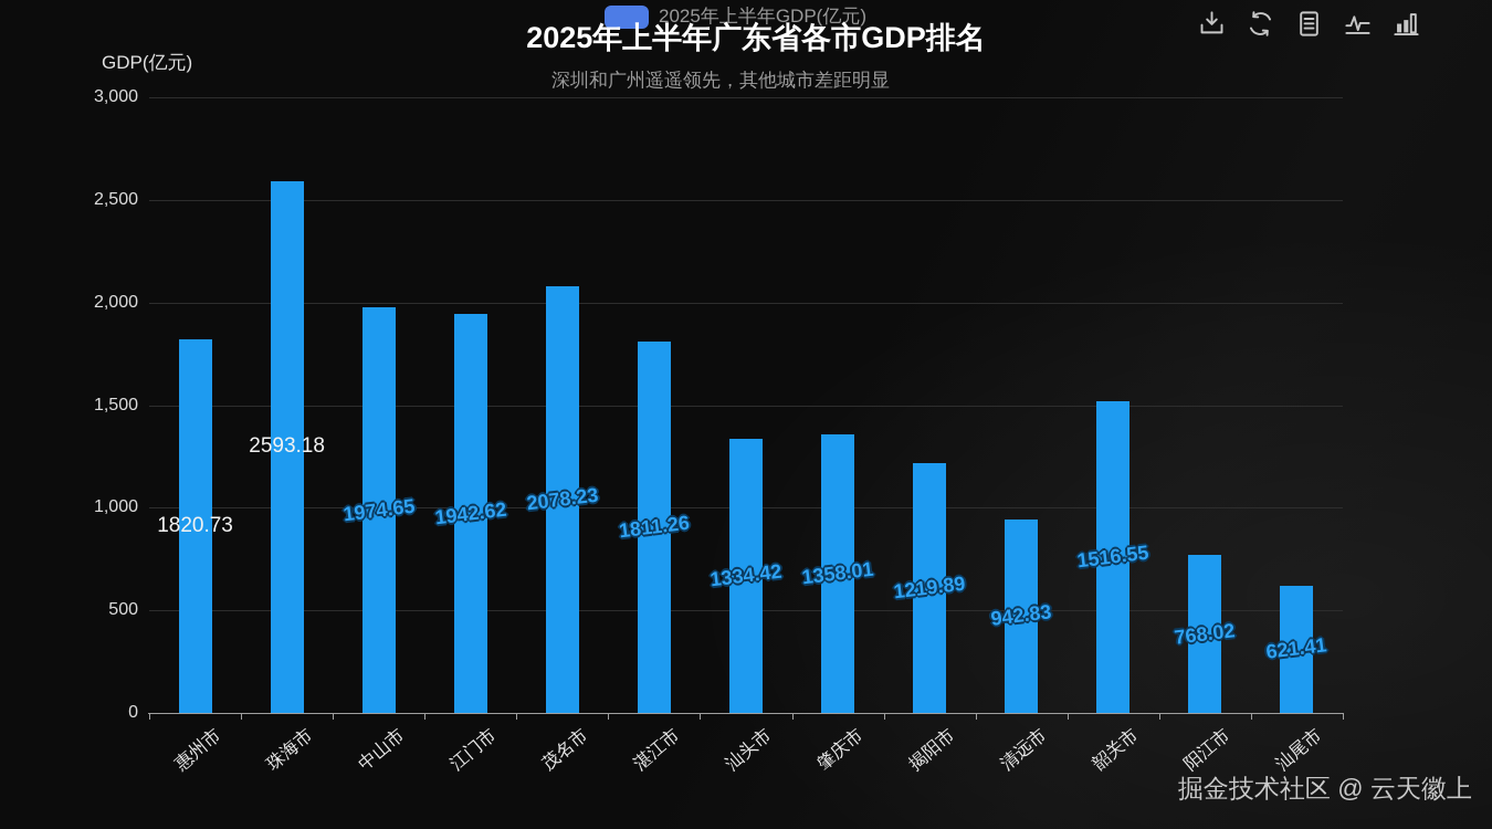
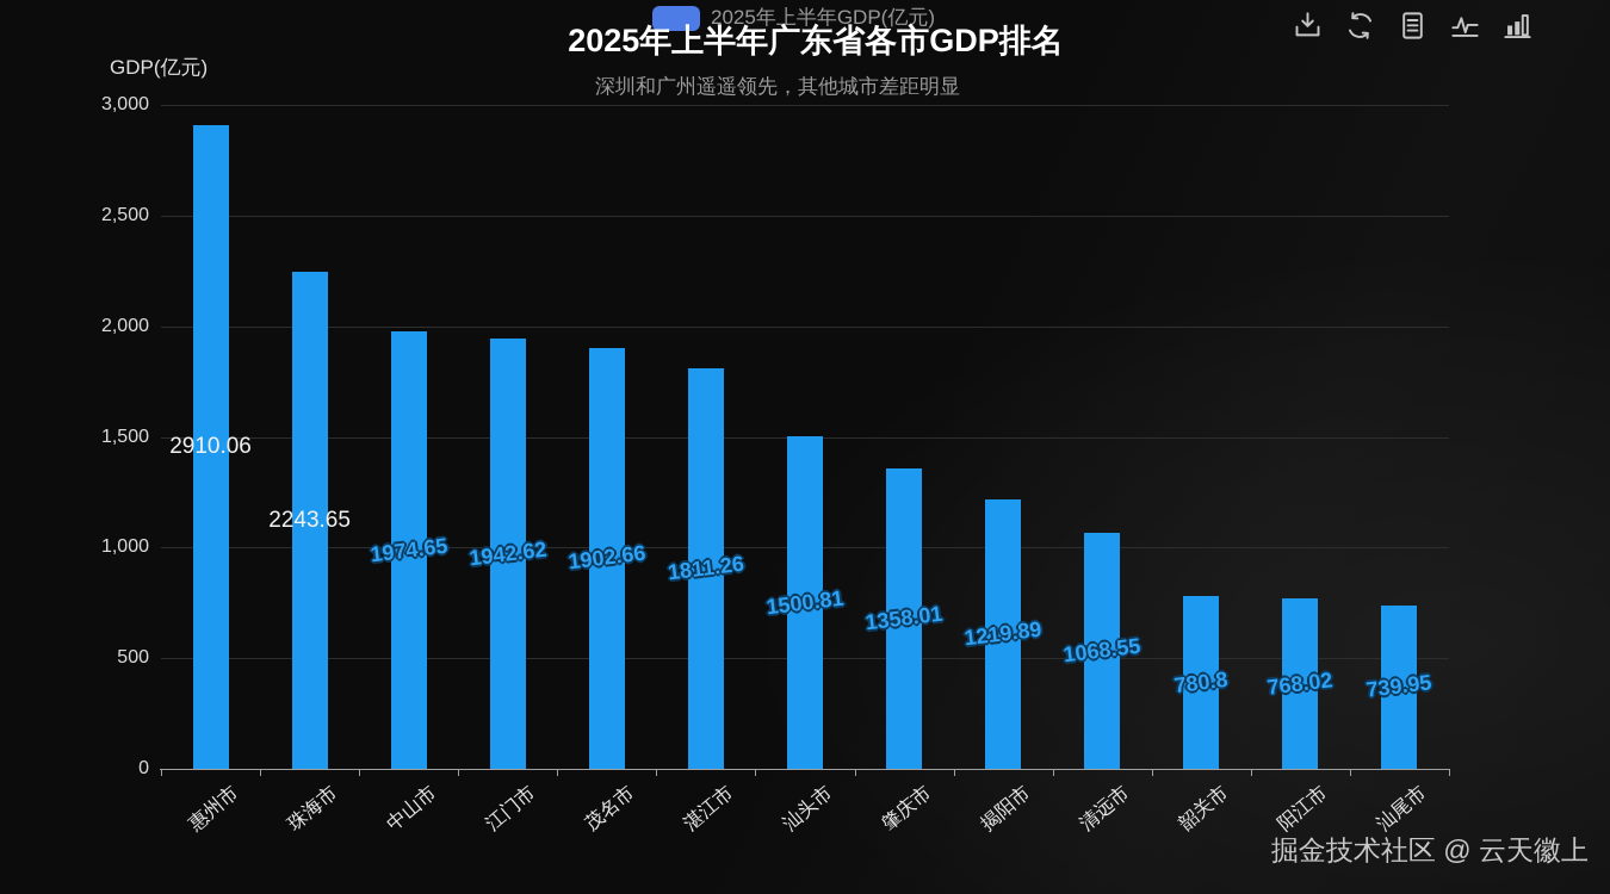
惠州市: 1820.73 -> 2910.06
珠海市: 2593.18 -> 2243.65
茂名市: 2078.23 -> 1902.66
汕头市: 1334.42 -> 1500.81
清远市: 942.83 -> 1068.55
韶关市: 1516.55 -> 780.8
汕尾市: 621.41 -> 739.95
